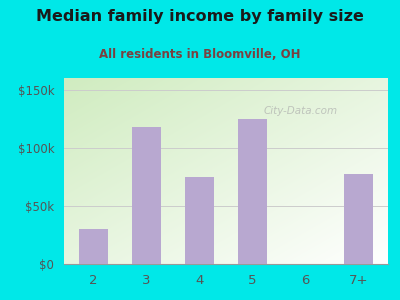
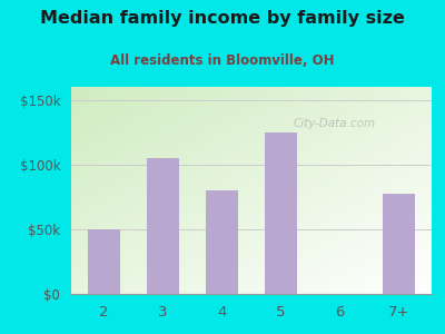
2: $30k -> $50k
3: $118k -> $105k
4: $75k -> $80k
